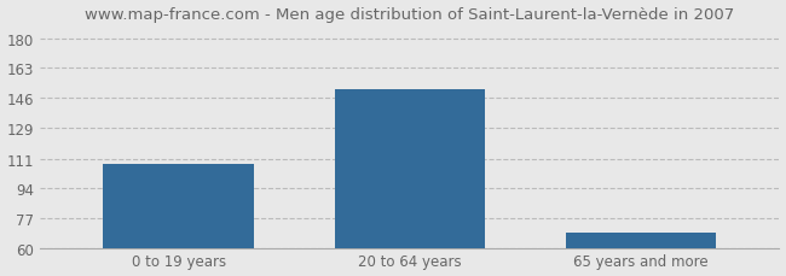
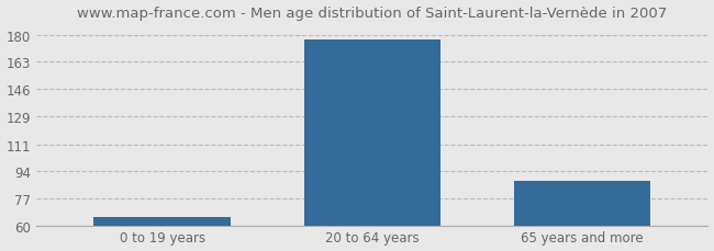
0 to 19 years: 108 -> 65
20 to 64 years: 151 -> 177
65 years and more: 69 -> 88
